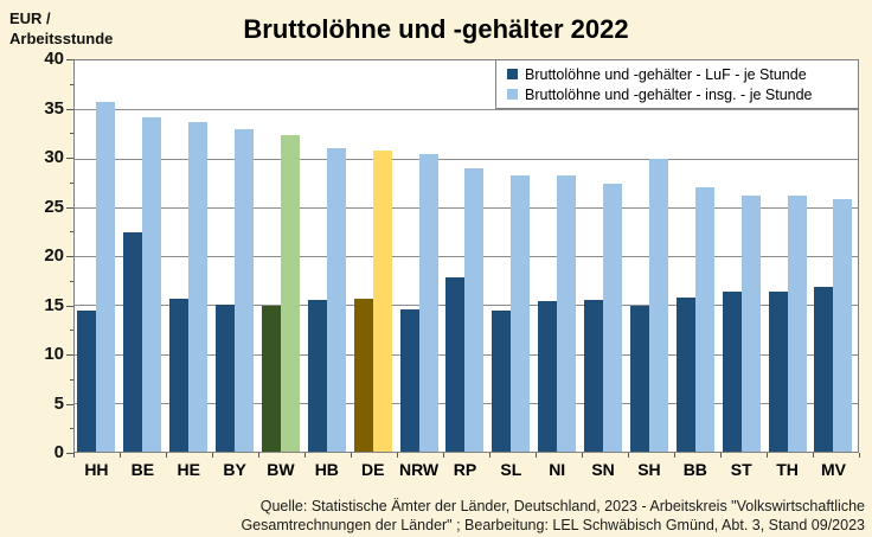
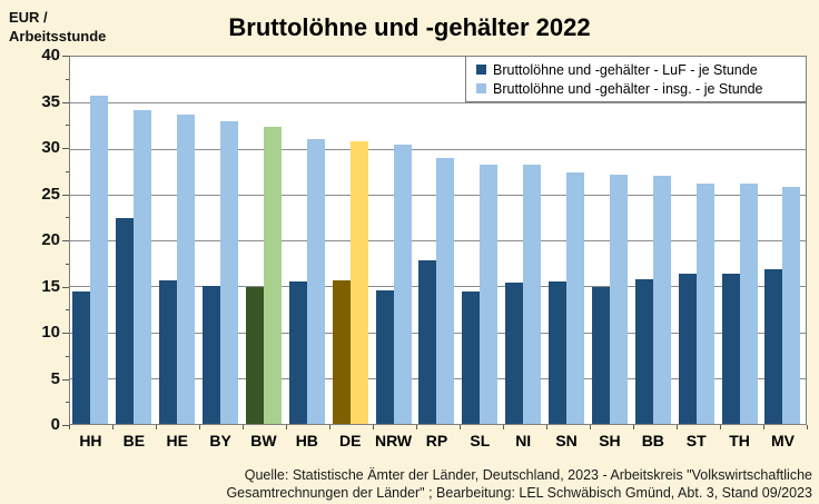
Bruttolöhne und -gehälter - insg. - je Stunde/SH: 30 -> 27
